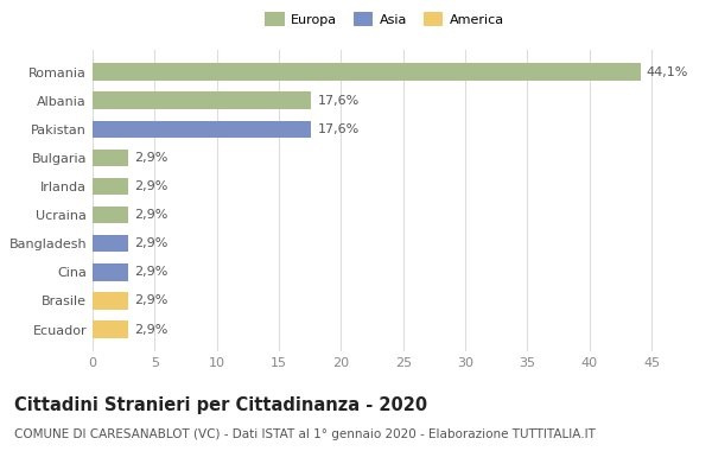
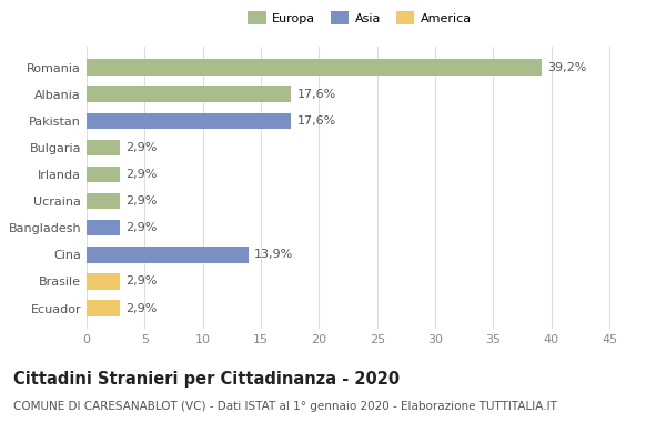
Romania: 44,1% -> 39,2%
Cina: 2,9% -> 13,9%
